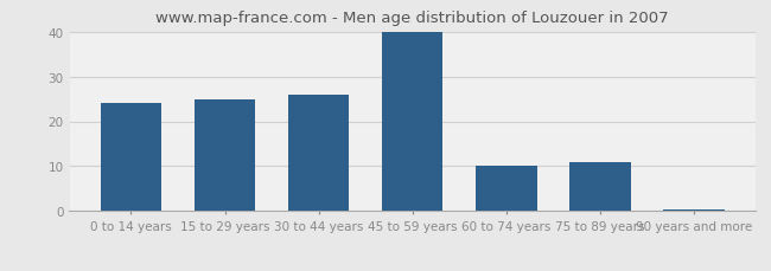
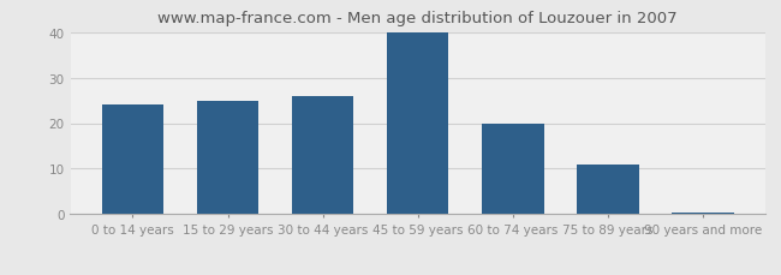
60 to 74 years: 10.0 -> 20.0
